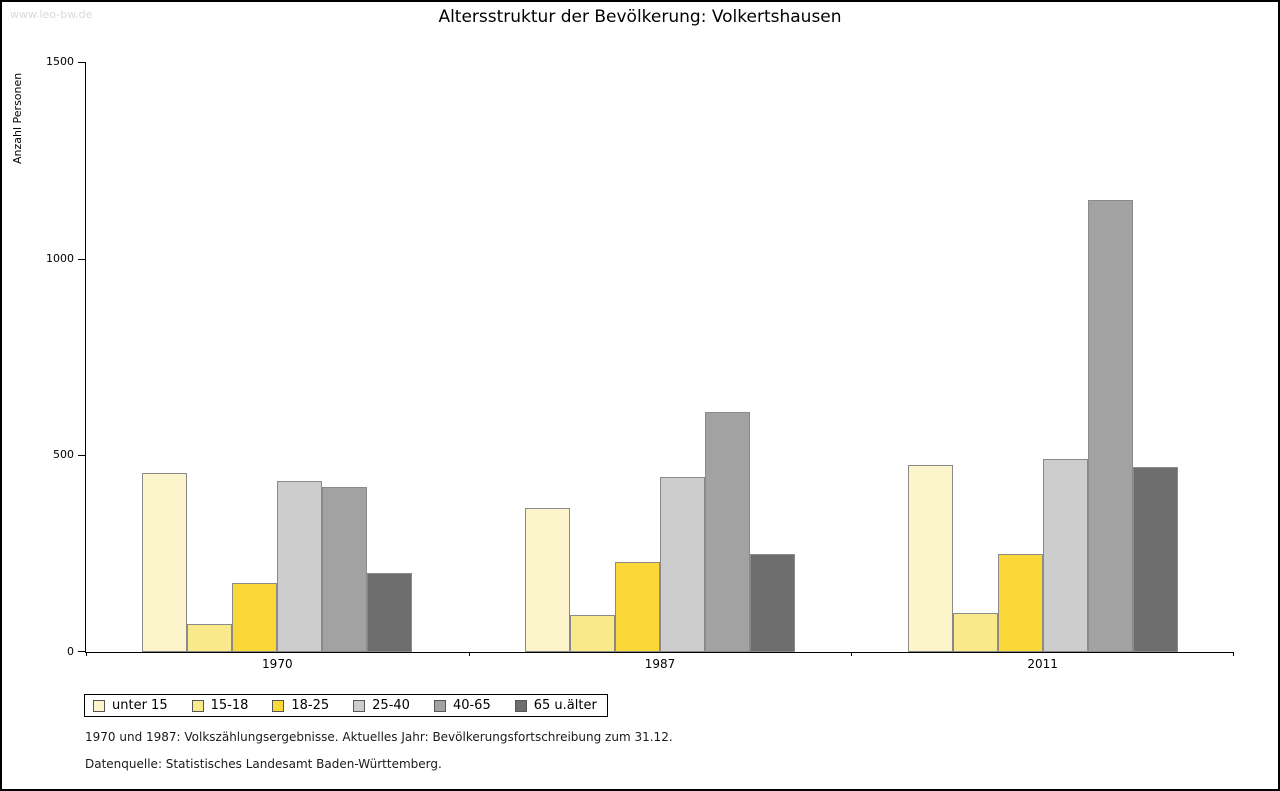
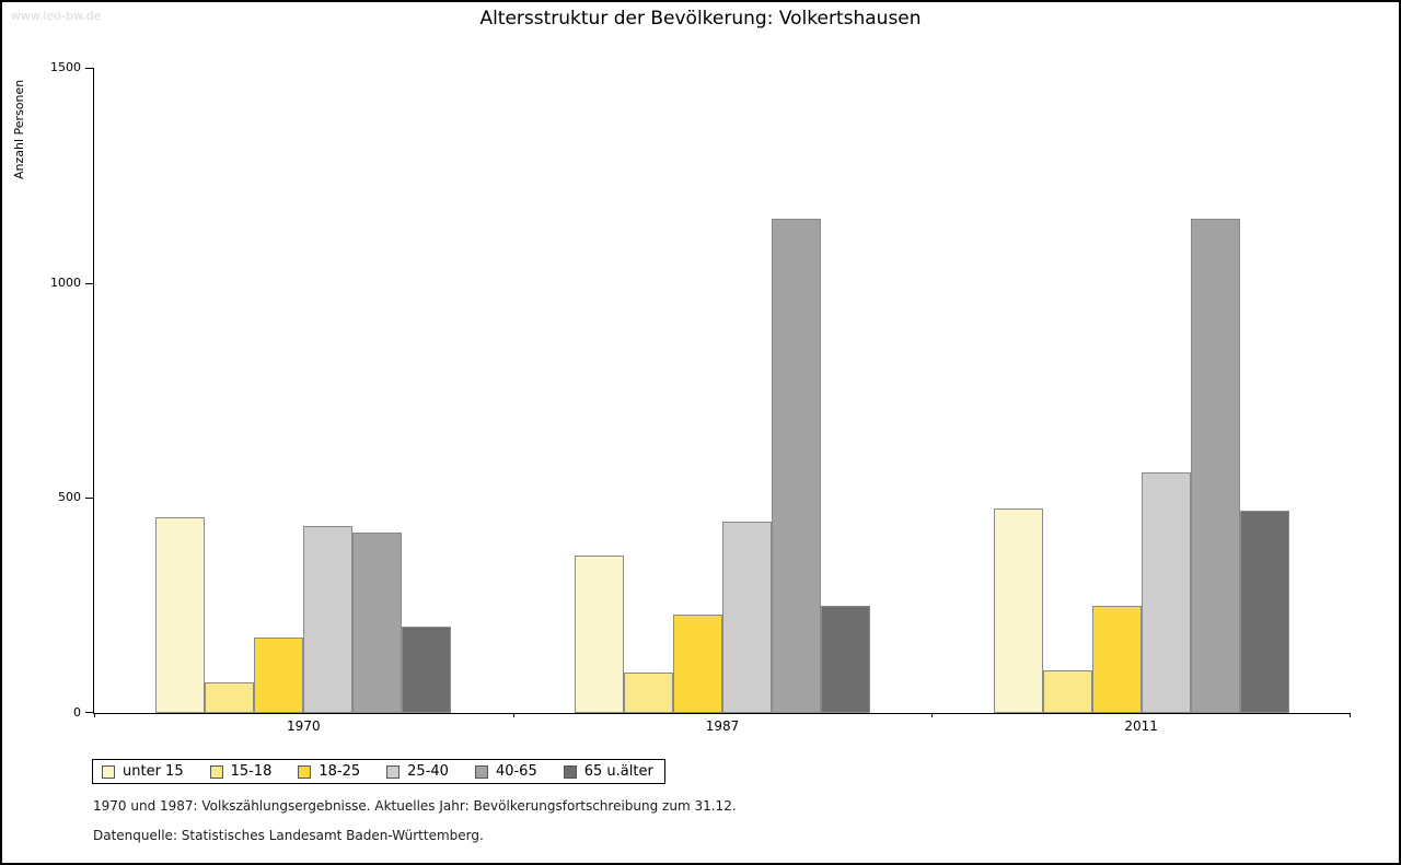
40-65/1987: 610 -> 1150
25-40/2011: 490 -> 560
